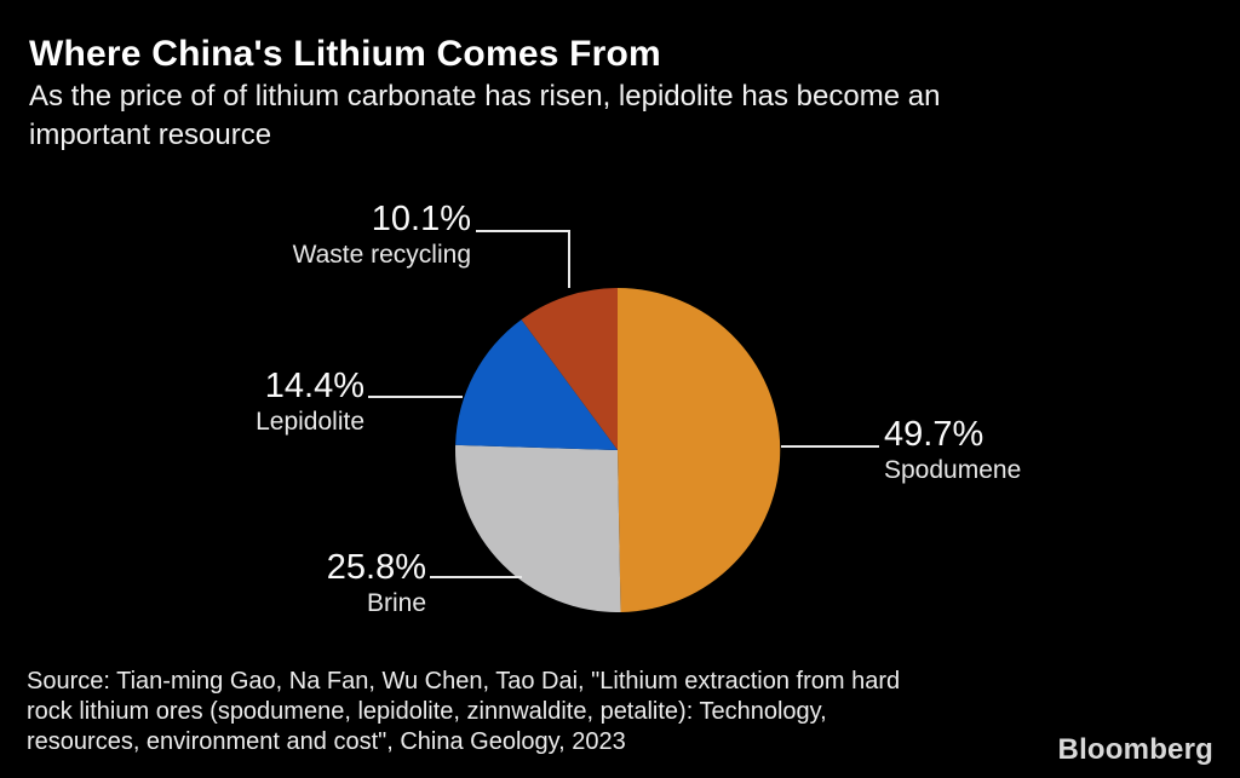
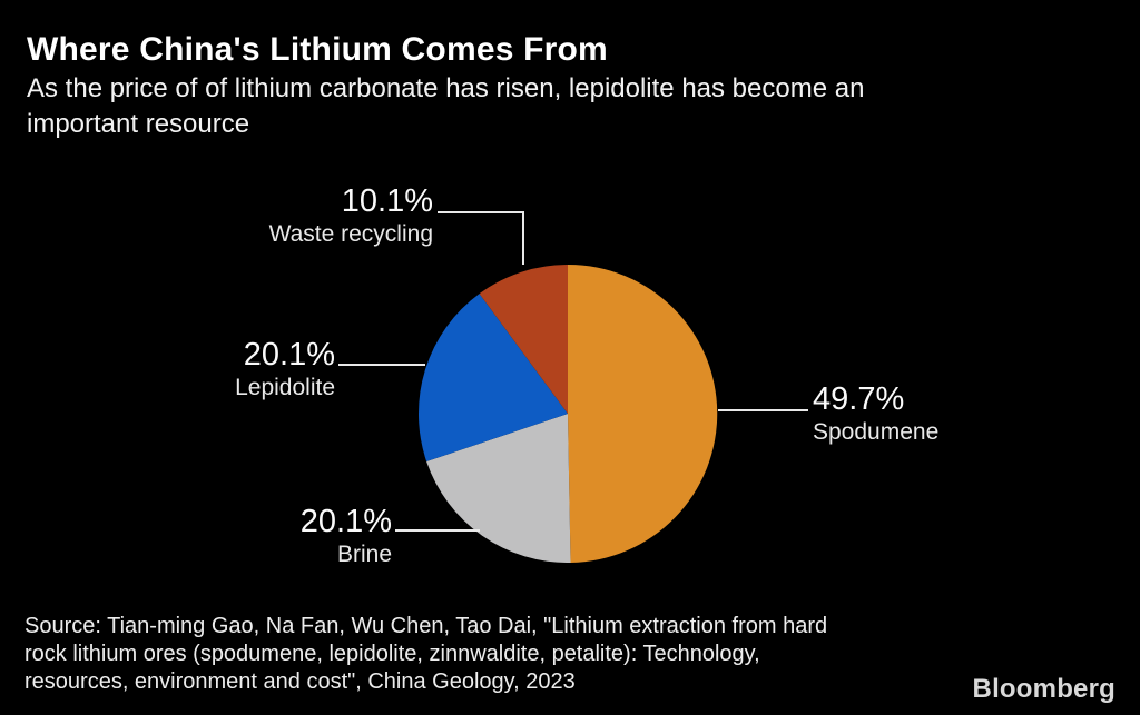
Brine: 25.8% -> 20.1%
Lepidolite: 14.4% -> 20.1%
